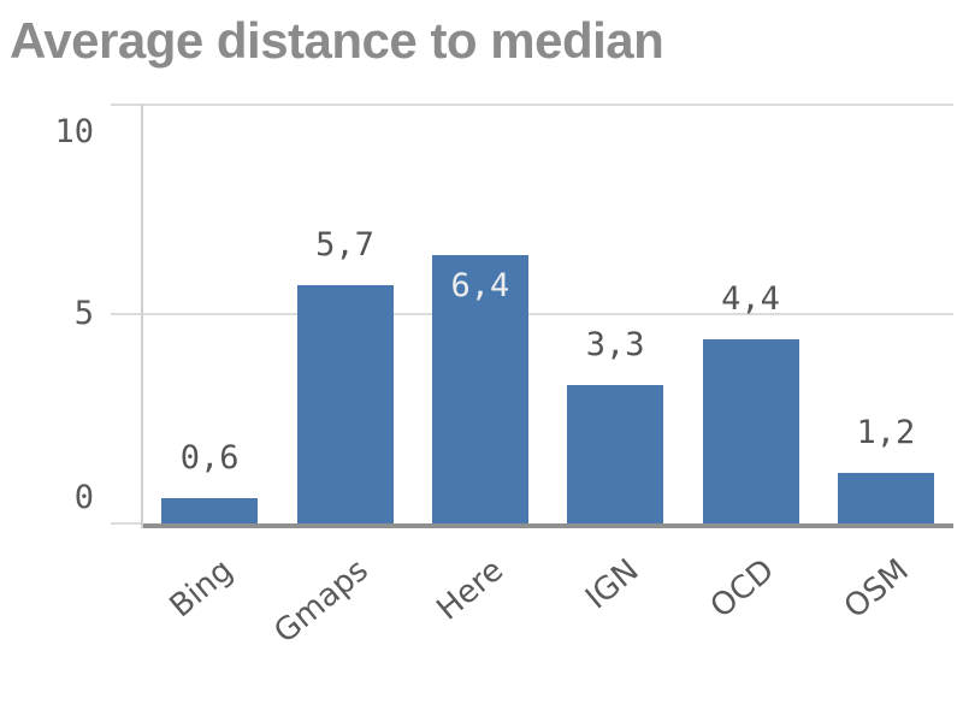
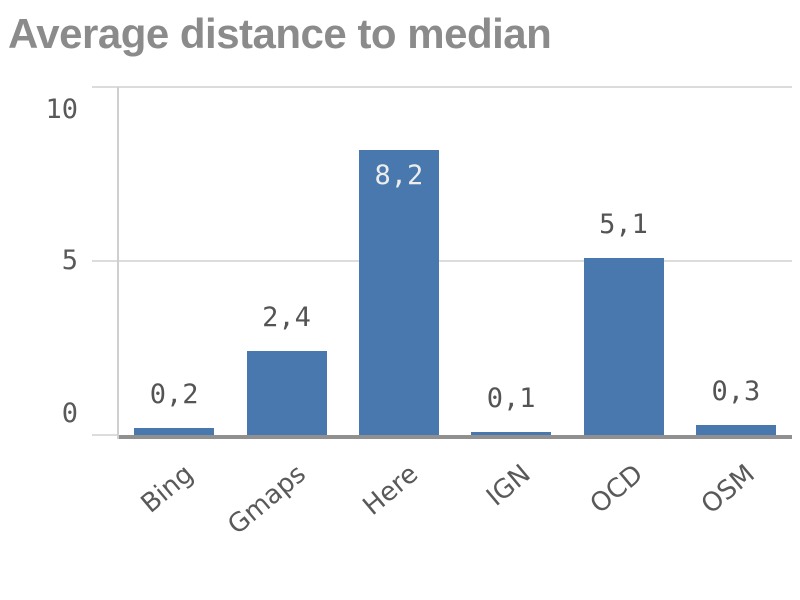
Bing: 0,6 -> 0,2
Gmaps: 5,7 -> 2,4
Here: 6,4 -> 8,2
IGN: 3,3 -> 0,1
OCD: 4,4 -> 5,1
OSM: 1,2 -> 0,3
